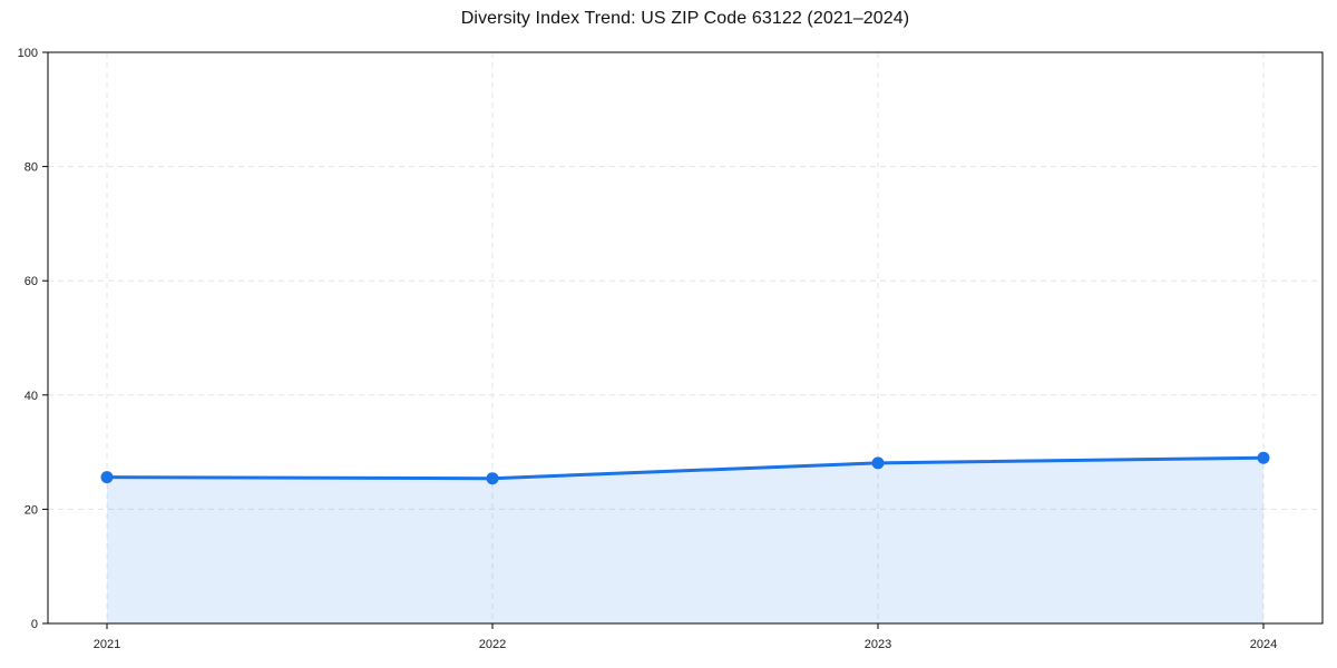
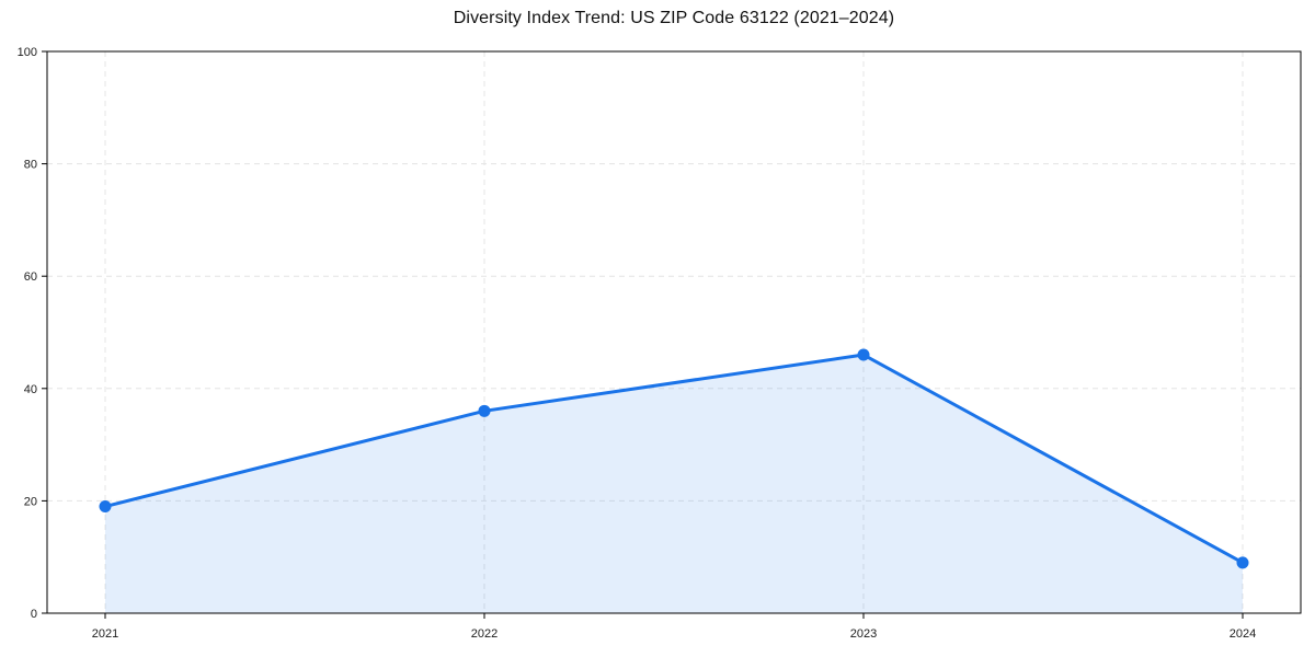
2021: 26 -> 19
2022: 25 -> 36
2023: 28 -> 46
2024: 29 -> 9
